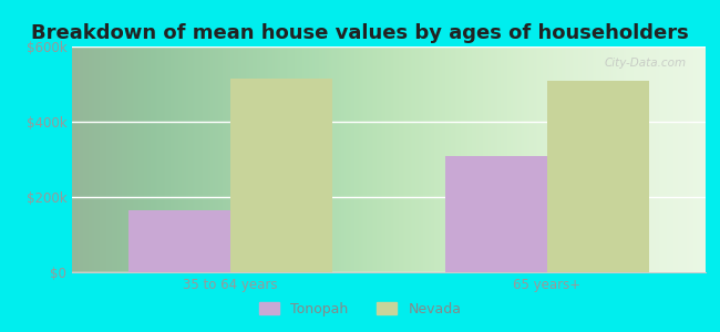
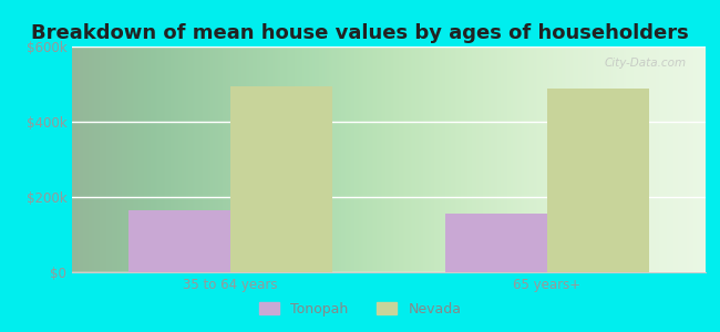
Nevada/35 to 64 years: $515k -> $495k
Tonopah/65 years+: $310k -> $155k
Nevada/65 years+: $510k -> $487k
